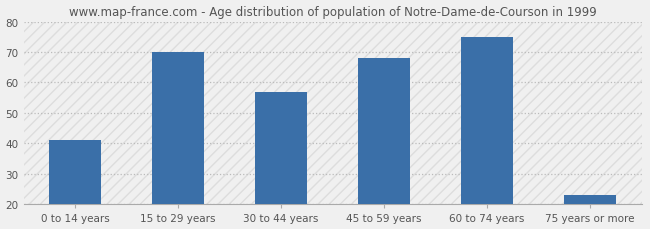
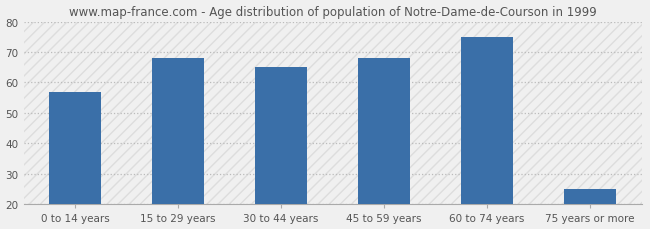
0 to 14 years: 41 -> 57
15 to 29 years: 70 -> 68
30 to 44 years: 57 -> 65
75 years or more: 23 -> 25
